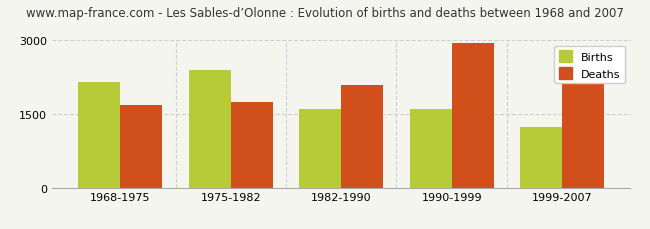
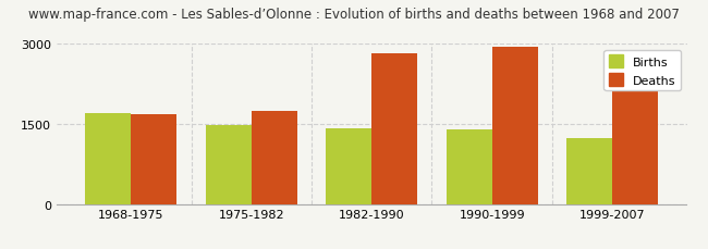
Births/1968-1975: 2150 -> 1700
Births/1975-1982: 2400 -> 1480
Births/1982-1990: 1600 -> 1420
Deaths/1982-1990: 2100 -> 2820
Births/1990-1999: 1600 -> 1390
